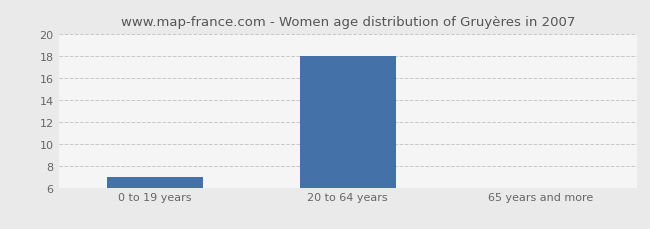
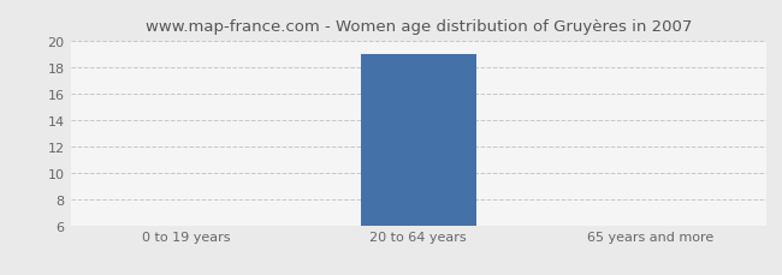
0 to 19 years: 7 -> 6
20 to 64 years: 18 -> 19
